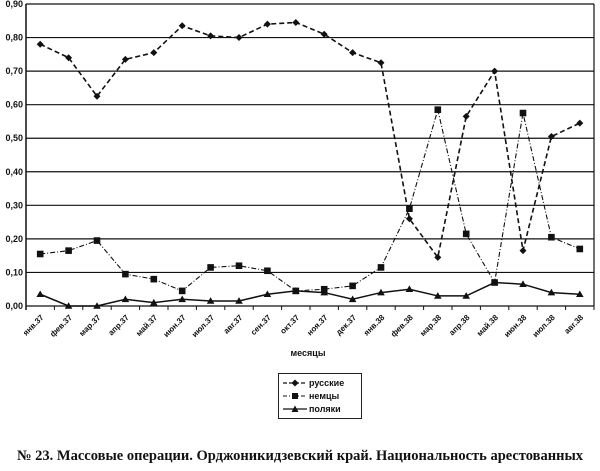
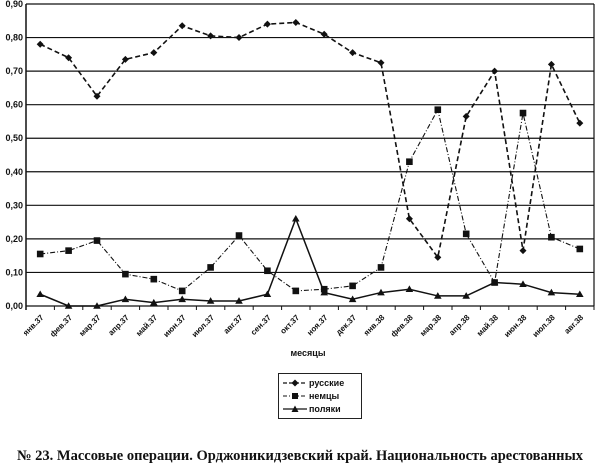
немцы/авг.37: 0,12 -> 0,21
поляки/окт.37: 0,04 -> 0,26
немцы/фев.38: 0,29 -> 0,43
русские/июл.38: 0,51 -> 0,72
